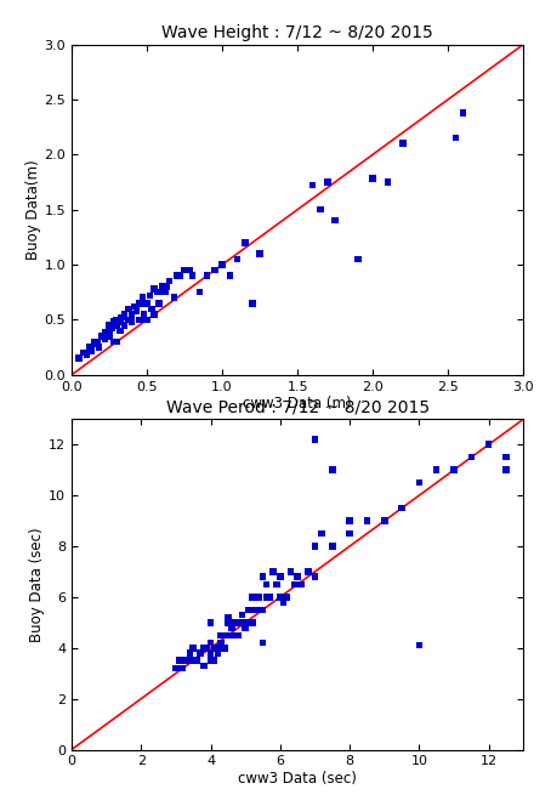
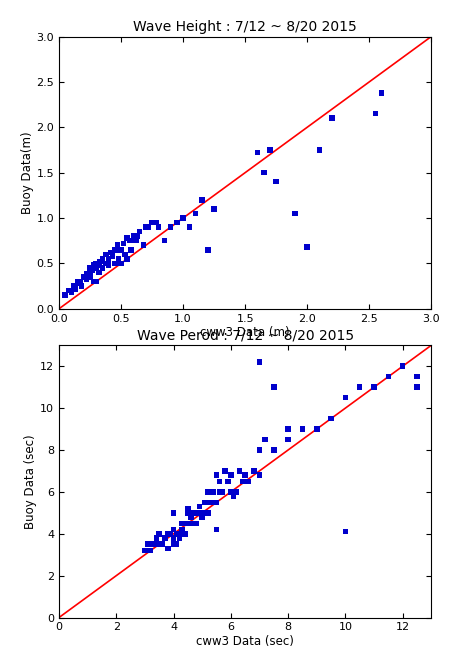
Wave Height : 7/12 ~ 8/20 2015/2.0: 1.78 -> 0.68
